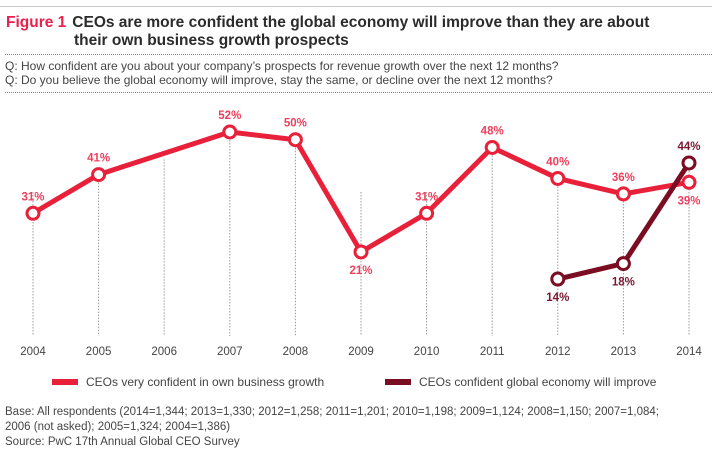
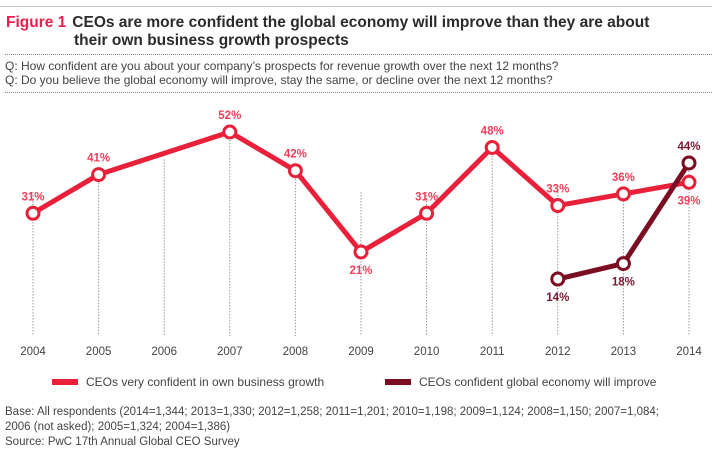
CEOs very confident in own business growth/2008: 50% -> 42%
CEOs very confident in own business growth/2012: 40% -> 33%
